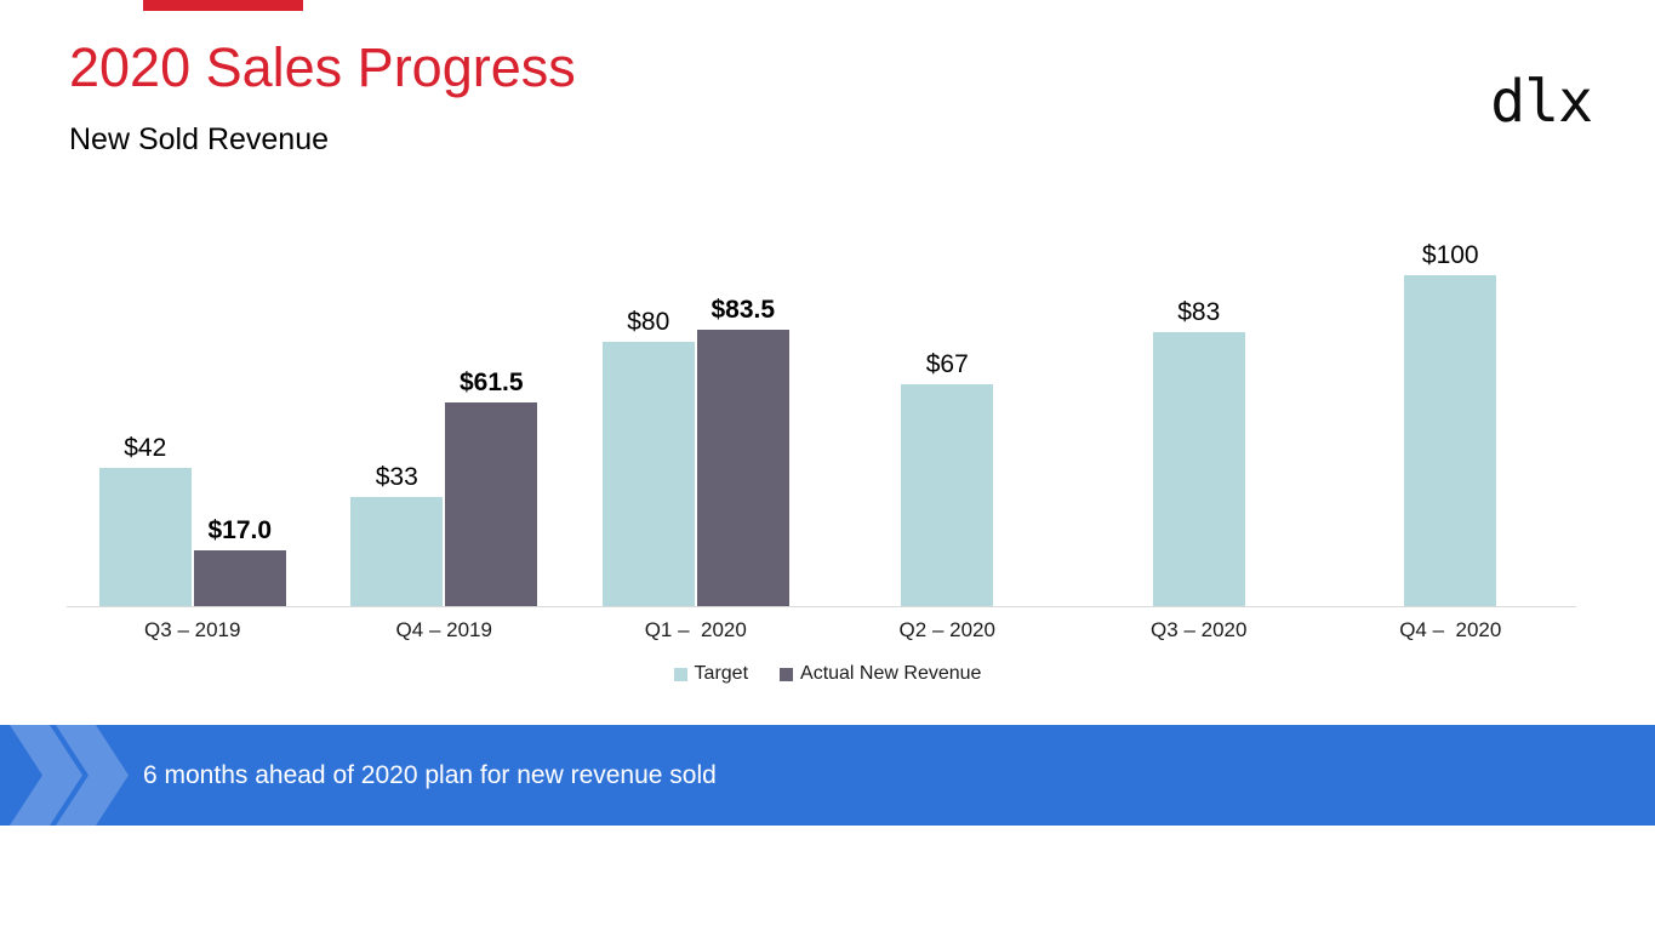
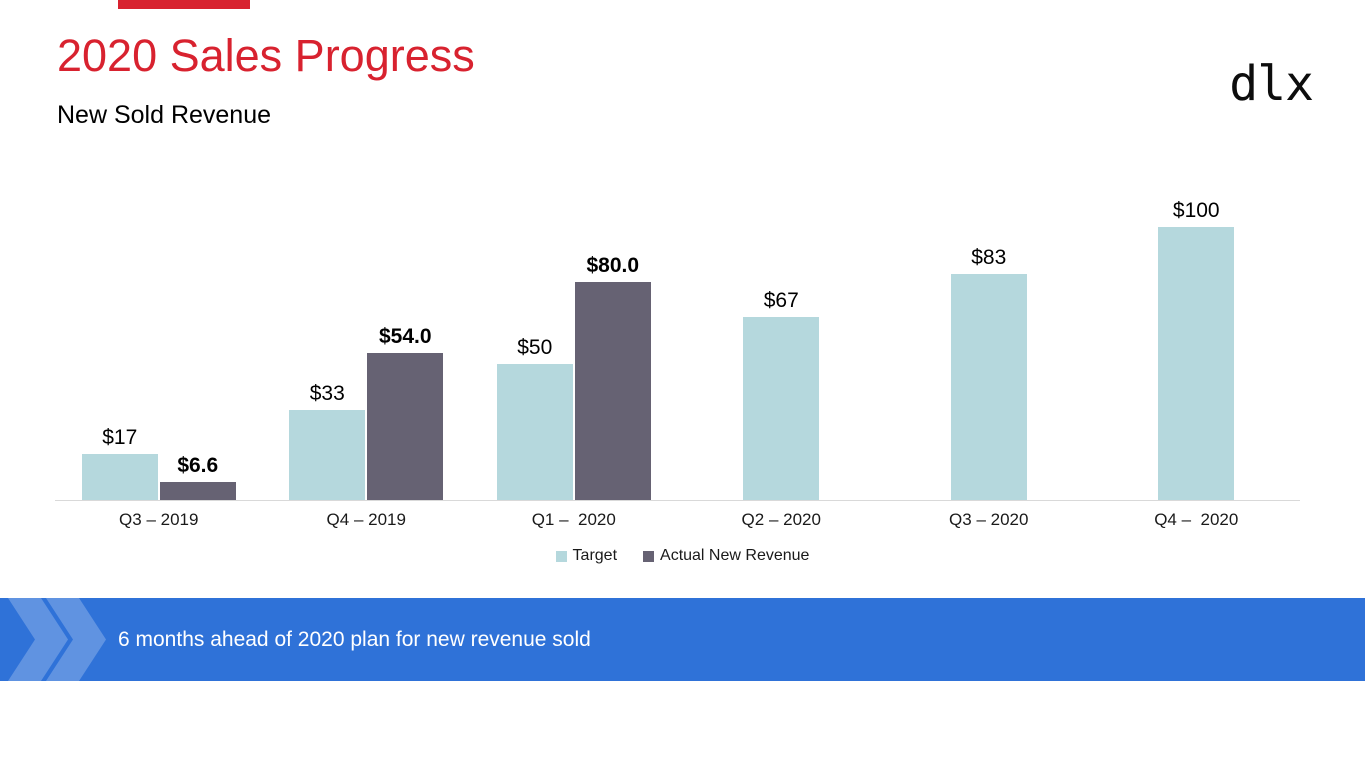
Target/Q3 – 2019: $42 -> $17
Actual New Revenue/Q3 – 2019: $17.0 -> $6.6
Actual New Revenue/Q4 – 2019: $61.5 -> $54.0
Target/Q1 – 2020: $80 -> $50
Actual New Revenue/Q1 – 2020: $83.5 -> $80.0
